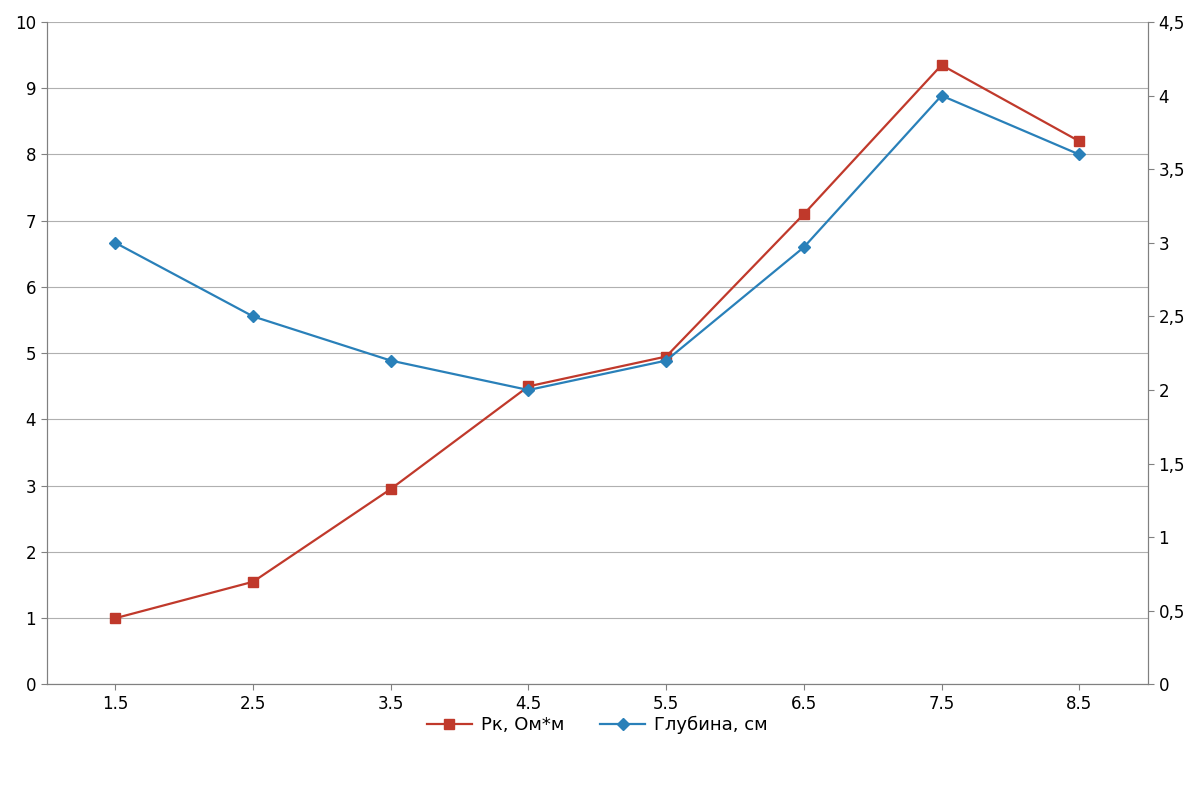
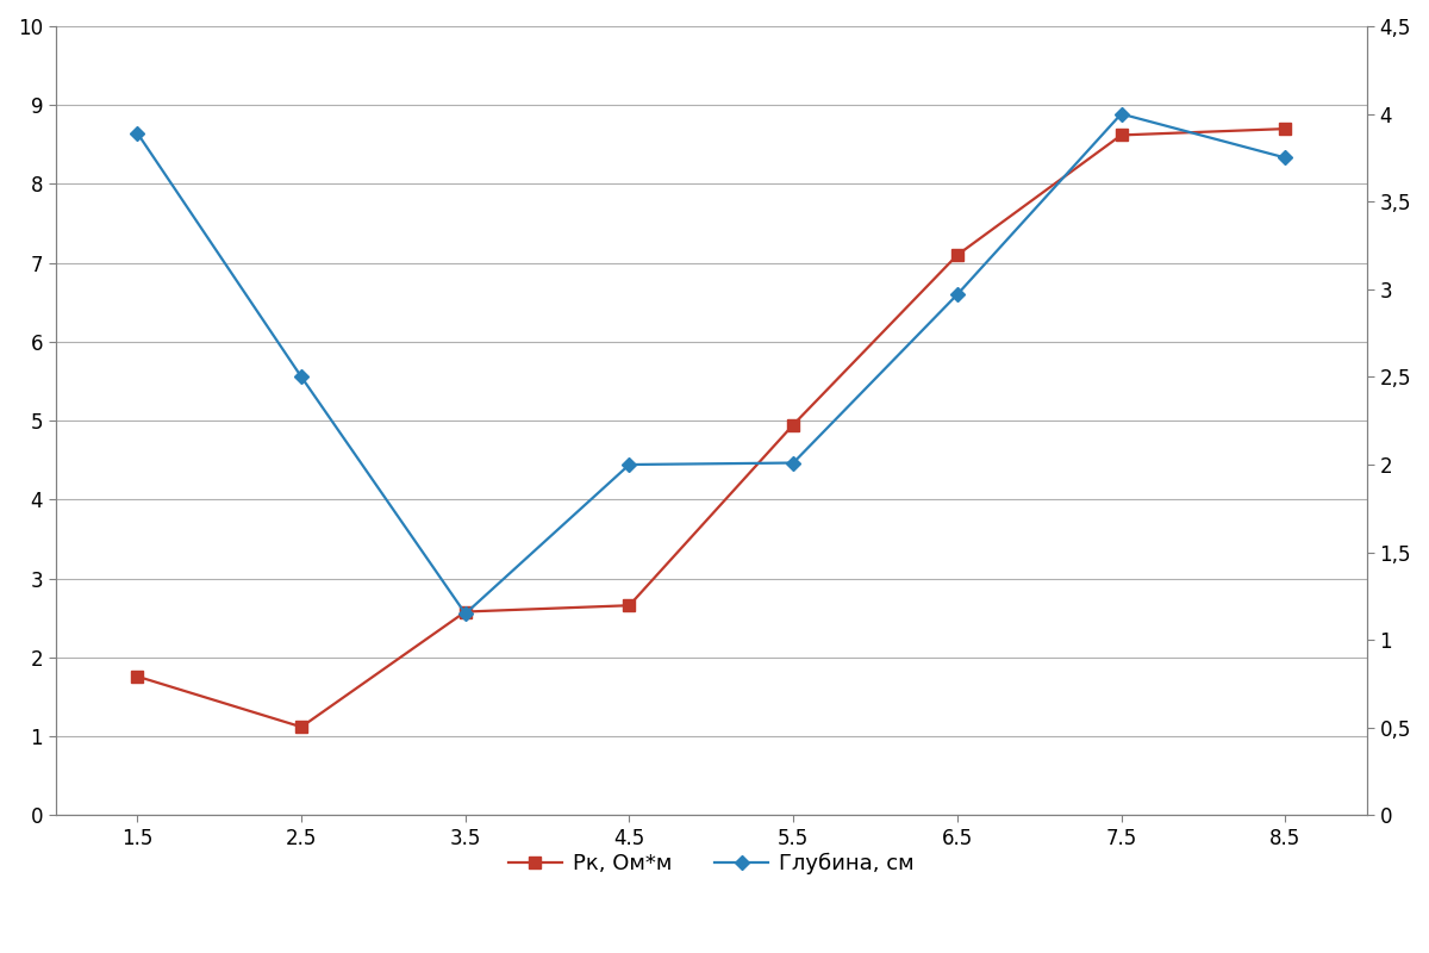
Рк, Ом*м/1.5: 1.00 -> 1.76
Глубина, см/1.5: 3,00 -> 3,89
Рк, Ом*м/2.5: 1.55 -> 1.12
Рк, Ом*м/3.5: 2.95 -> 2.58
Глубина, см/3.5: 2,20 -> 1,15
Рк, Ом*м/4.5: 4.50 -> 2.66
Глубина, см/5.5: 2,20 -> 2,01
Рк, Ом*м/7.5: 9.35 -> 8.62
Рк, Ом*м/8.5: 8.20 -> 8.70
Глубина, см/8.5: 3,60 -> 3,75
